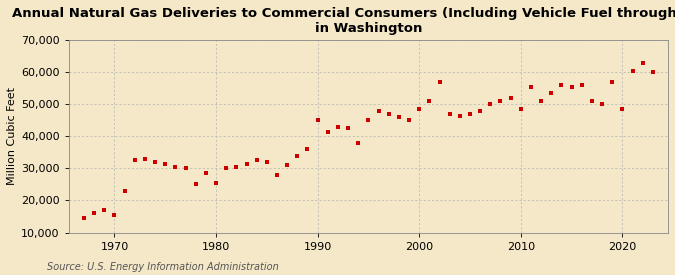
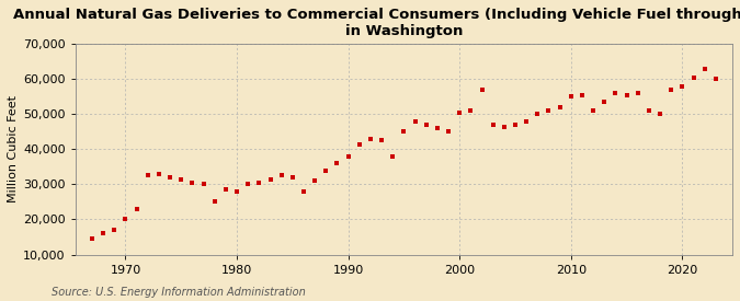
1970: 15,500 -> 20,000
1980: 25,500 -> 28,000
1990: 45,000 -> 38,000
2000: 48,500 -> 50,500
2010: 48,500 -> 55,000
2020: 48,500 -> 58,000
